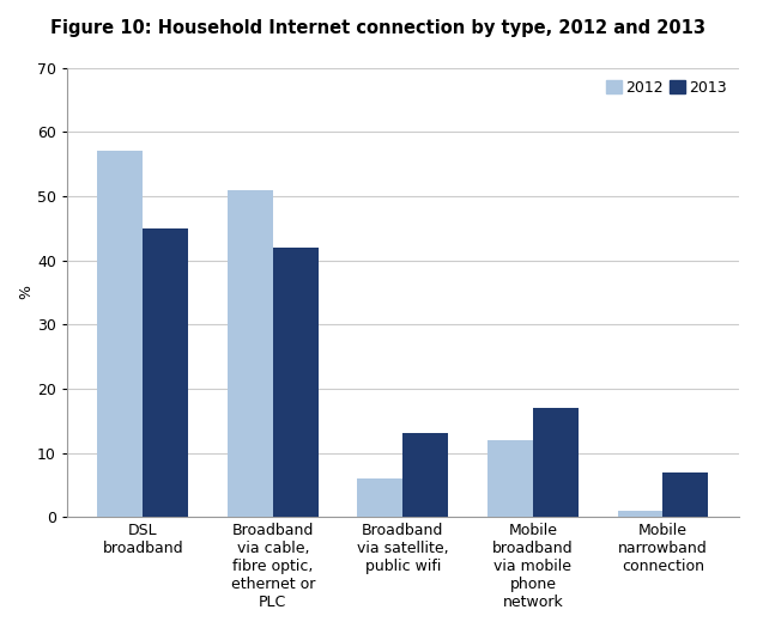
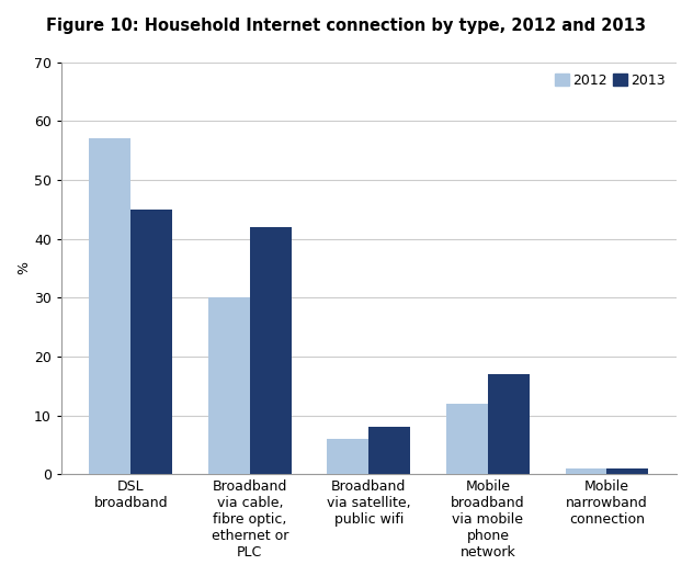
2012/Broadband via cable, fibre optic, ethernet or PLC: 51 -> 30
2013/Broadband via satellite, public wifi: 13 -> 8
2013/Mobile narrowband connection: 7 -> 1
